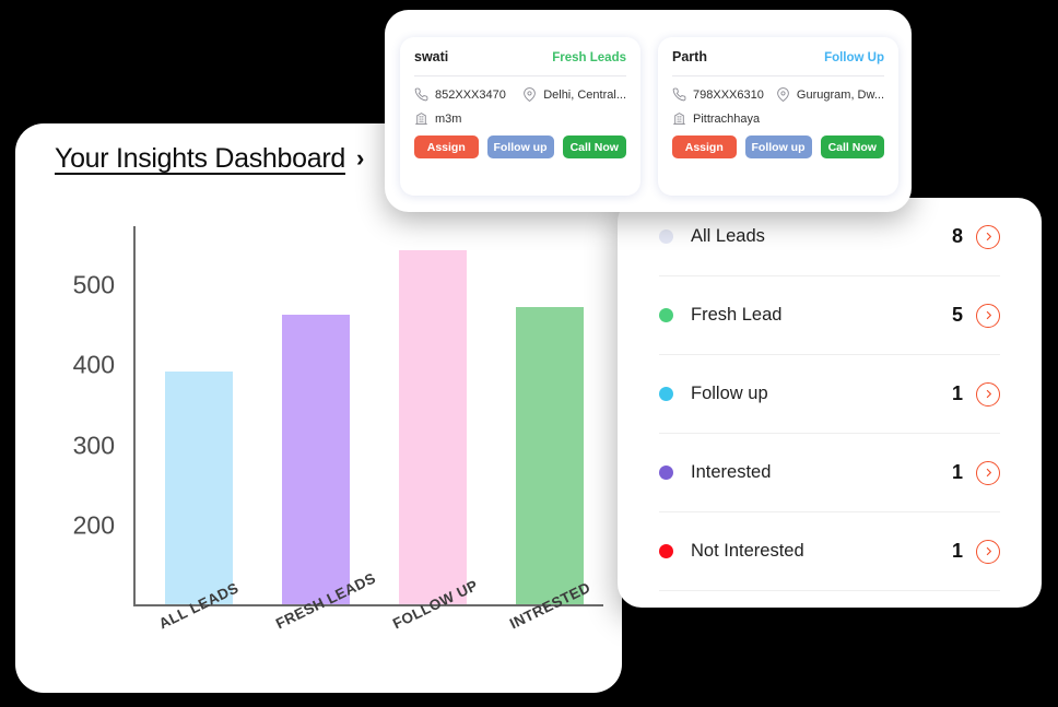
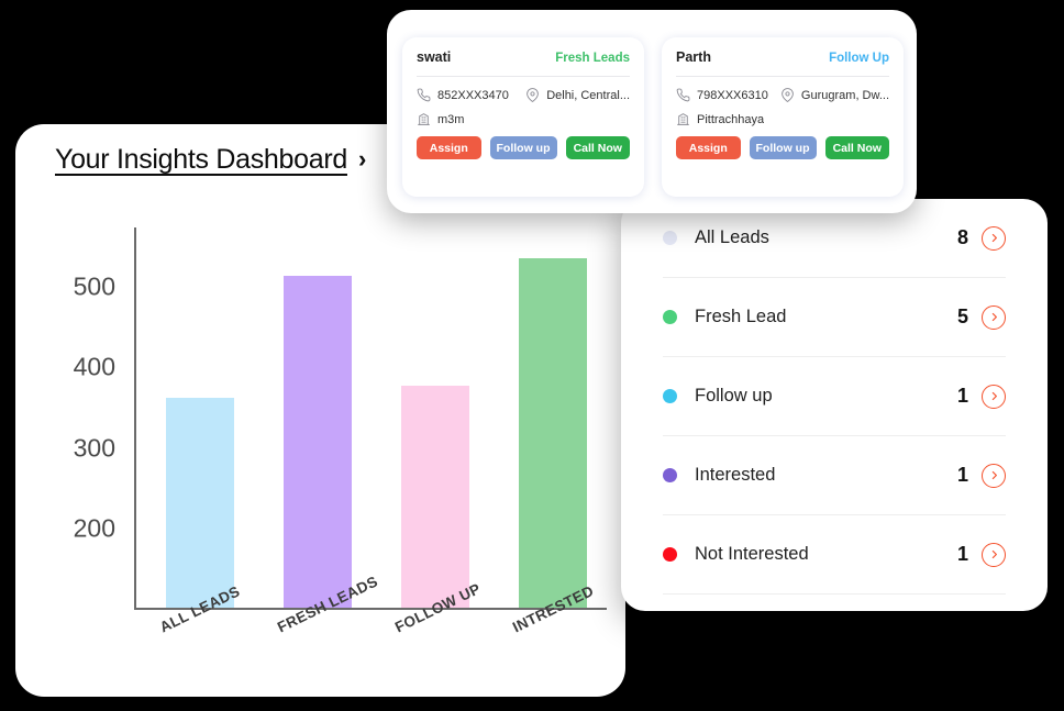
ALL LEADS: 390 -> 360
FRESH LEADS: 460 -> 510
FOLLOW UP: 540 -> 380
INTRESTED: 470 -> 530
